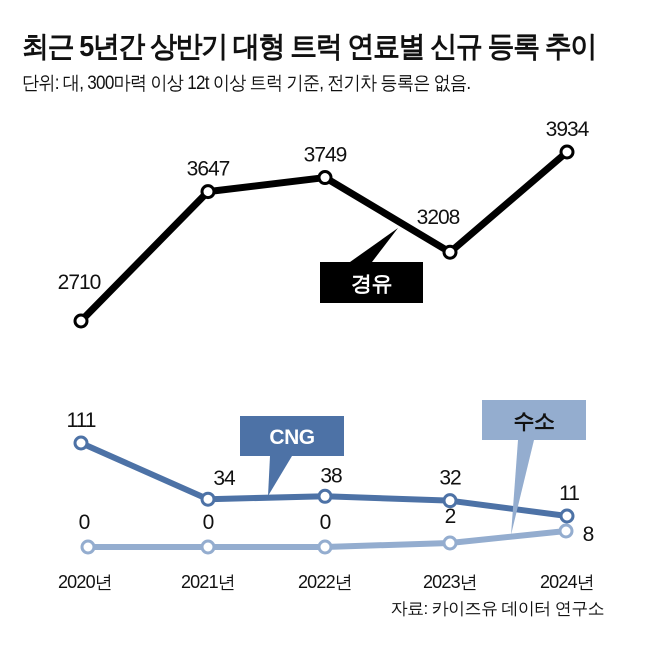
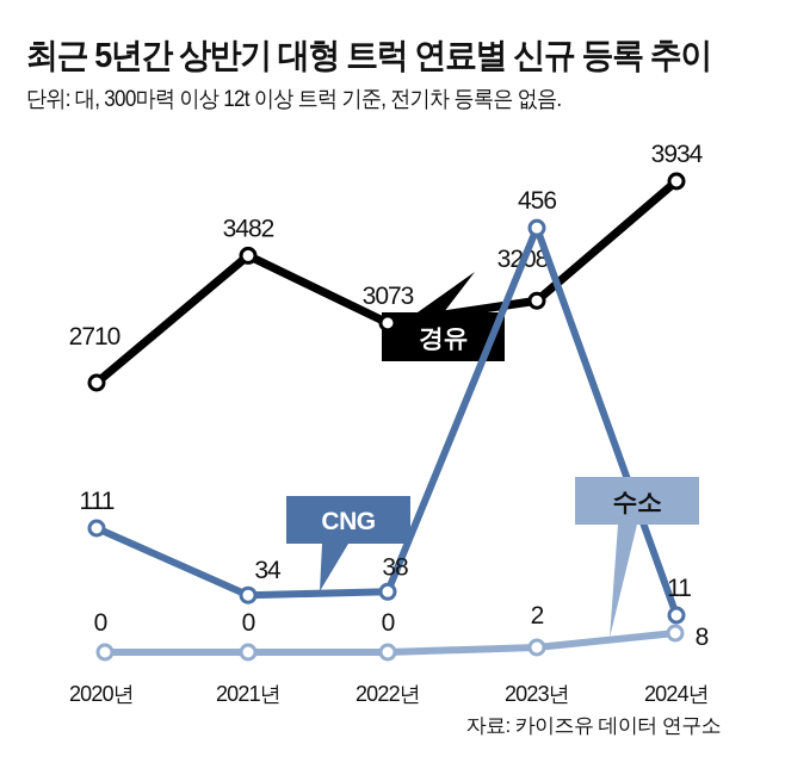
경유/2021년: 3647 -> 3482
경유/2022년: 3749 -> 3073
CNG/2023년: 32 -> 456
